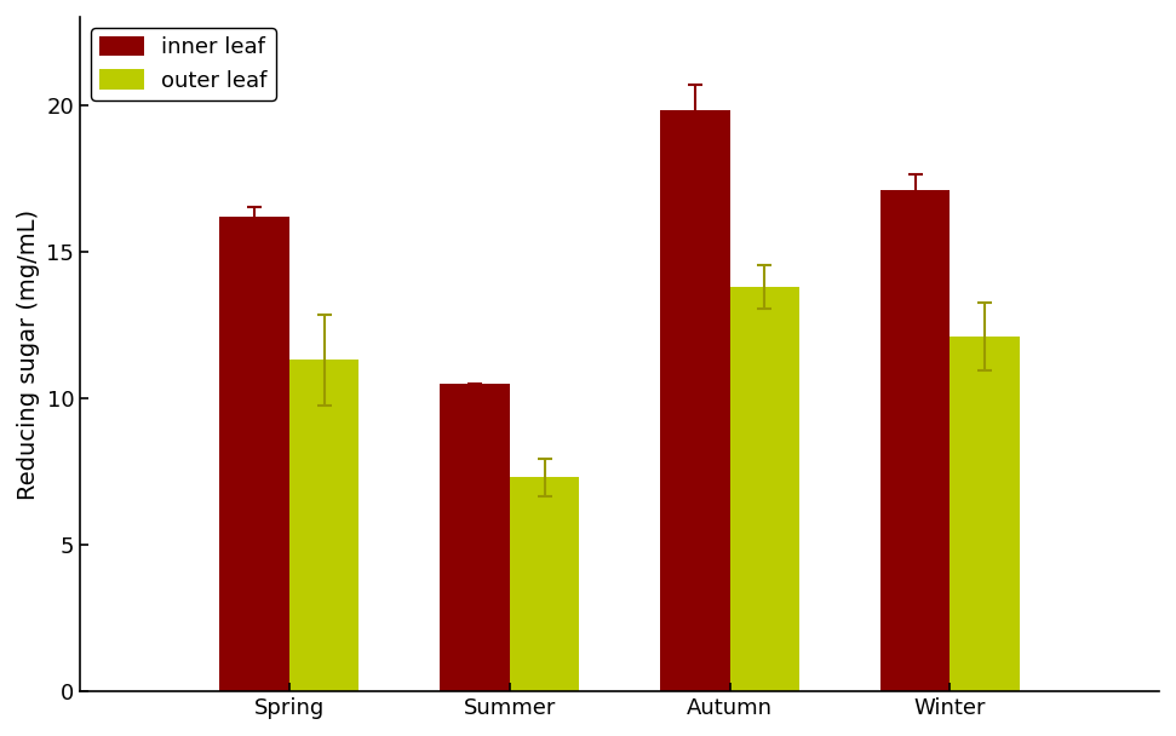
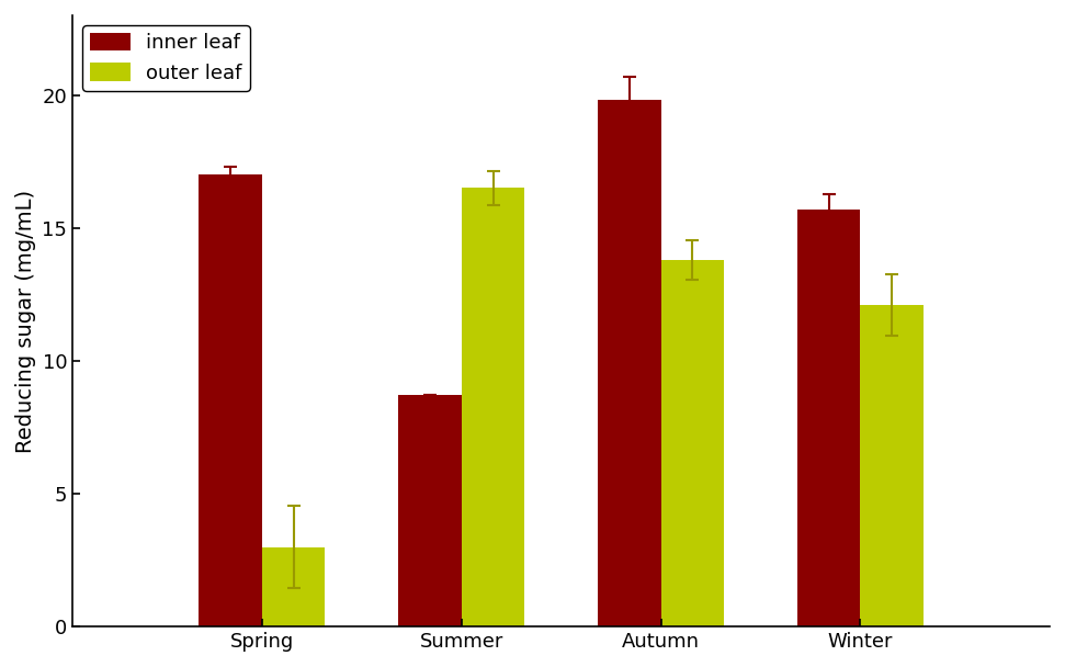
inner leaf/Spring: 16.2 -> 17.0
outer leaf/Spring: 11.3 -> 3.0
inner leaf/Summer: 10.5 -> 8.7
outer leaf/Summer: 7.3 -> 16.5
inner leaf/Winter: 17.1 -> 15.7
